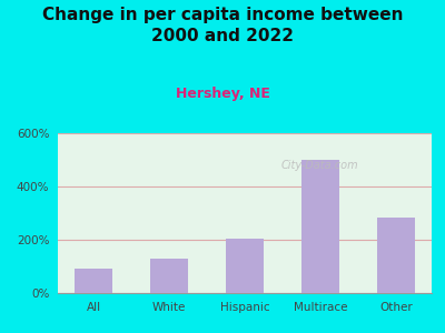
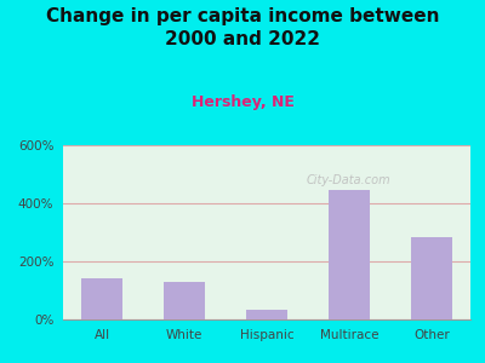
All: 90% -> 140%
Hispanic: 205% -> 35%
Multirace: 500% -> 445%
